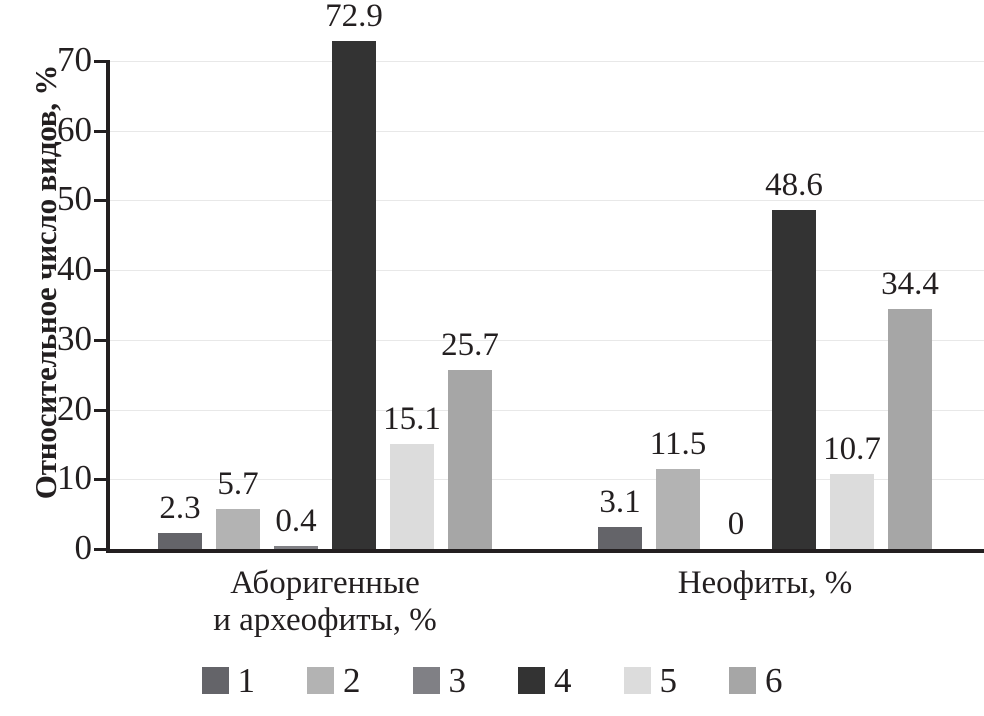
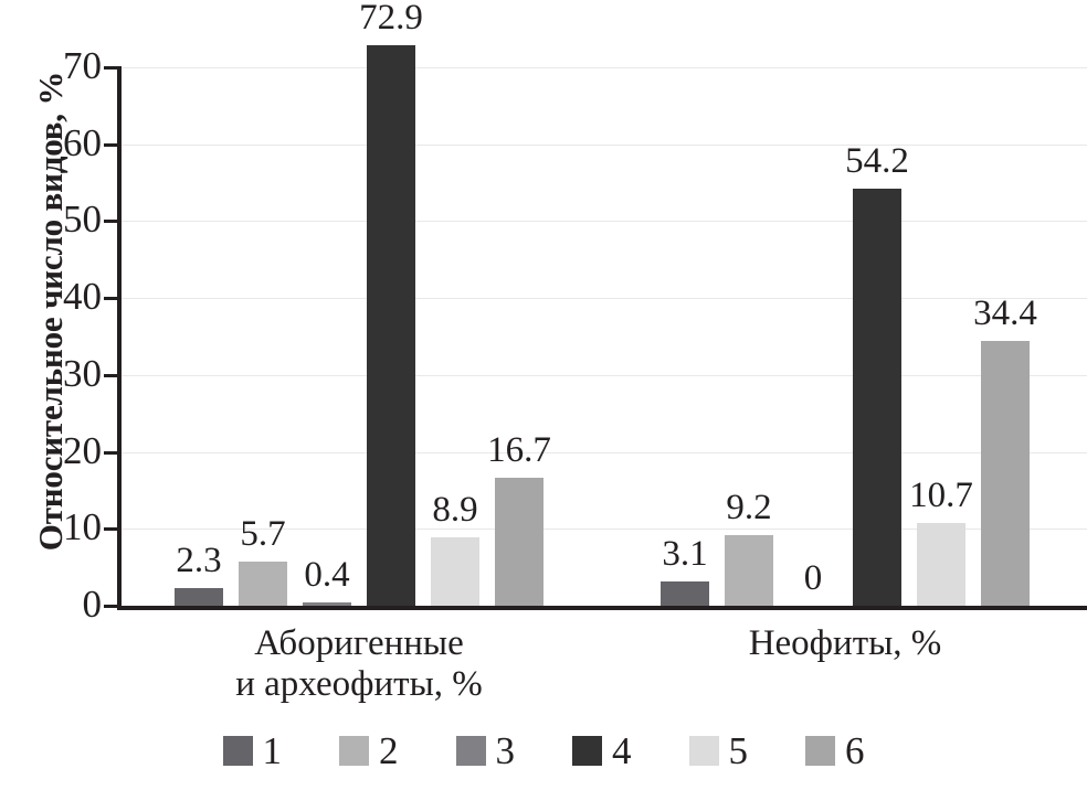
5/Аборигенные и археофиты, %: 15.1 -> 8.9
6/Аборигенные и археофиты, %: 25.7 -> 16.7
2/Неофиты, %: 11.5 -> 9.2
4/Неофиты, %: 48.6 -> 54.2
